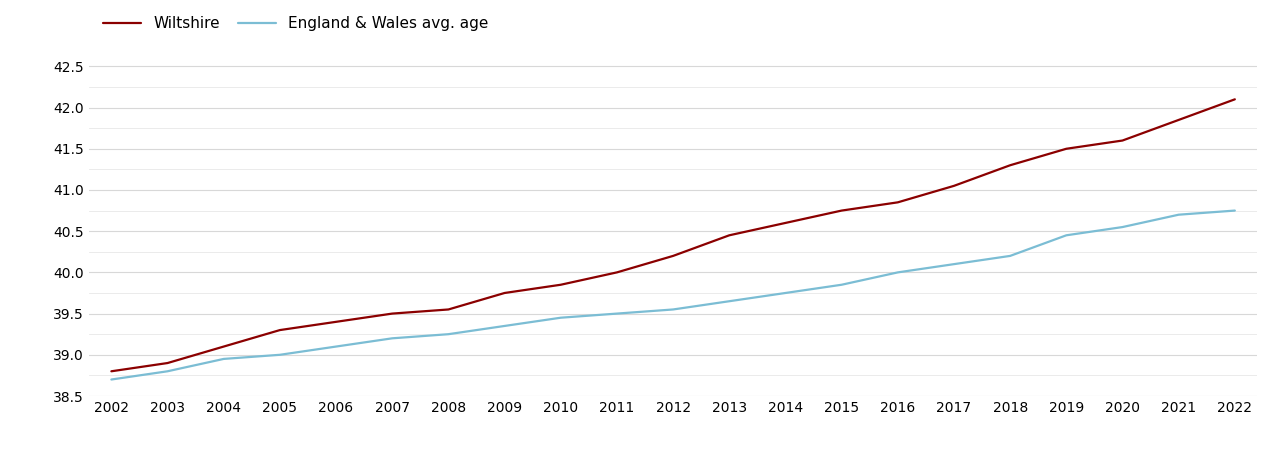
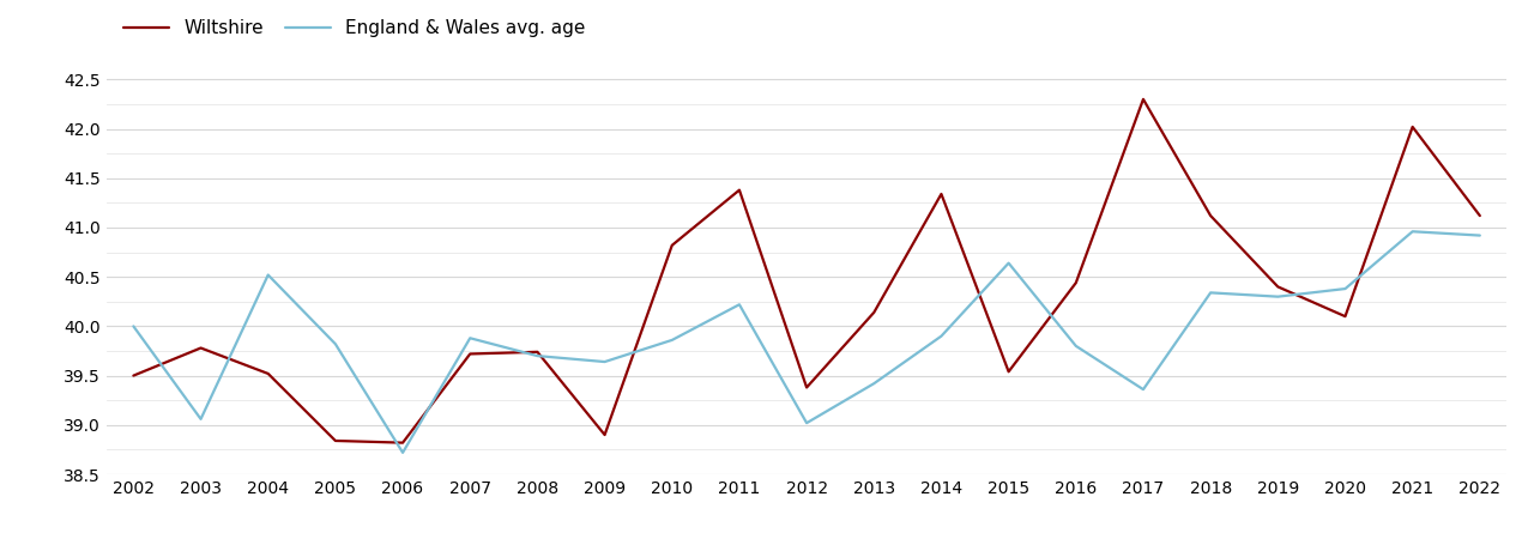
Wiltshire/2002: 38.80 -> 39.50
England & Wales avg. age/2002: 38.70 -> 40.00
Wiltshire/2003: 38.90 -> 39.78
England & Wales avg. age/2003: 38.80 -> 39.06
Wiltshire/2004: 39.10 -> 39.52
England & Wales avg. age/2004: 38.95 -> 40.52
Wiltshire/2005: 39.30 -> 38.84
England & Wales avg. age/2005: 39.00 -> 39.82
Wiltshire/2006: 39.40 -> 38.82
England & Wales avg. age/2006: 39.10 -> 38.72
Wiltshire/2007: 39.50 -> 39.72
England & Wales avg. age/2007: 39.20 -> 39.88
Wiltshire/2008: 39.55 -> 39.74
England & Wales avg. age/2008: 39.25 -> 39.70
Wiltshire/2009: 39.75 -> 38.90
England & Wales avg. age/2009: 39.35 -> 39.64
Wiltshire/2010: 39.85 -> 40.82
England & Wales avg. age/2010: 39.45 -> 39.86
Wiltshire/2011: 40.00 -> 41.38
England & Wales avg. age/2011: 39.50 -> 40.22
Wiltshire/2012: 40.20 -> 39.38
England & Wales avg. age/2012: 39.55 -> 39.02
Wiltshire/2013: 40.45 -> 40.14
England & Wales avg. age/2013: 39.65 -> 39.42
Wiltshire/2014: 40.60 -> 41.34
England & Wales avg. age/2014: 39.75 -> 39.90
Wiltshire/2015: 40.75 -> 39.54
England & Wales avg. age/2015: 39.85 -> 40.64
Wiltshire/2016: 40.85 -> 40.44
England & Wales avg. age/2016: 40.00 -> 39.80
Wiltshire/2017: 41.05 -> 42.30
England & Wales avg. age/2017: 40.10 -> 39.36
Wiltshire/2018: 41.30 -> 41.12
England & Wales avg. age/2018: 40.20 -> 40.34
Wiltshire/2019: 41.50 -> 40.40
England & Wales avg. age/2019: 40.45 -> 40.30
Wiltshire/2020: 41.60 -> 40.10
England & Wales avg. age/2020: 40.55 -> 40.38
Wiltshire/2021: 41.85 -> 42.02
England & Wales avg. age/2021: 40.70 -> 40.96
Wiltshire/2022: 42.10 -> 41.12
England & Wales avg. age/2022: 40.75 -> 40.92
